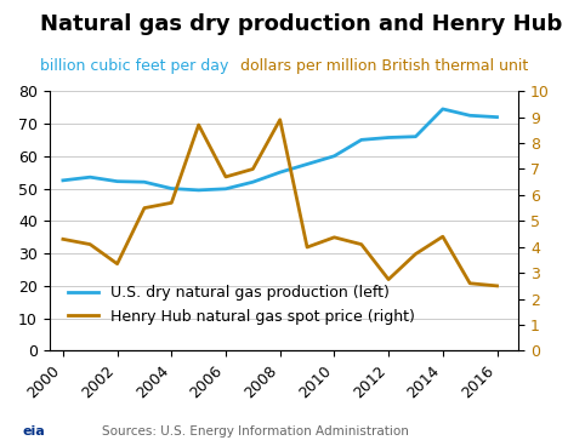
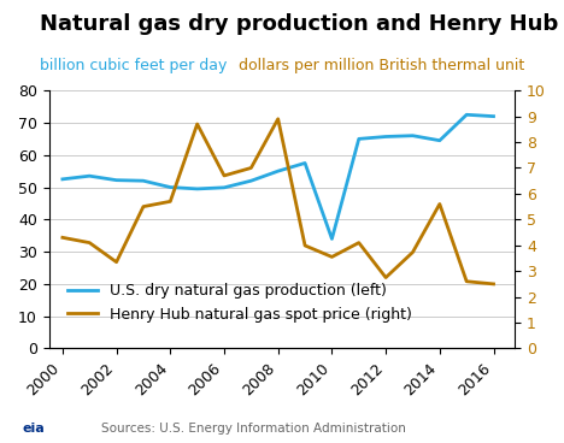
U.S. dry natural gas production (left)/2010: 60.0 -> 34.0
Henry Hub natural gas spot price (right)/2010: 4.37 -> 3.55
U.S. dry natural gas production (left)/2014: 74.5 -> 64.5
Henry Hub natural gas spot price (right)/2014: 4.40 -> 5.60
